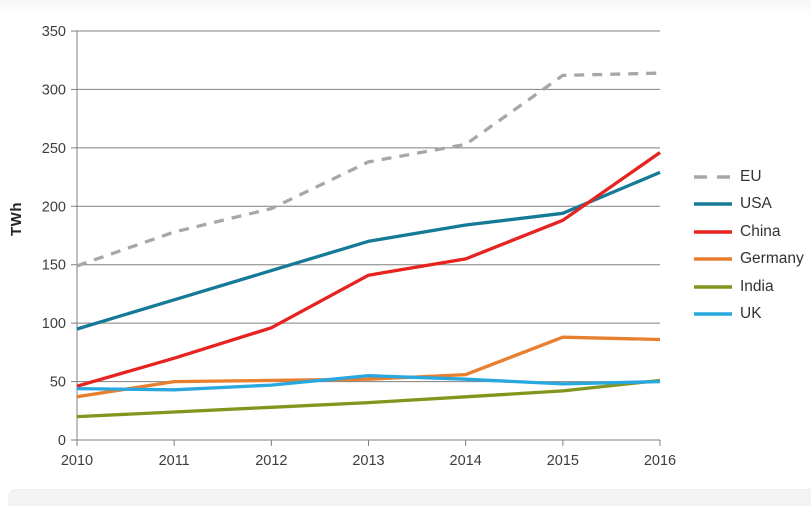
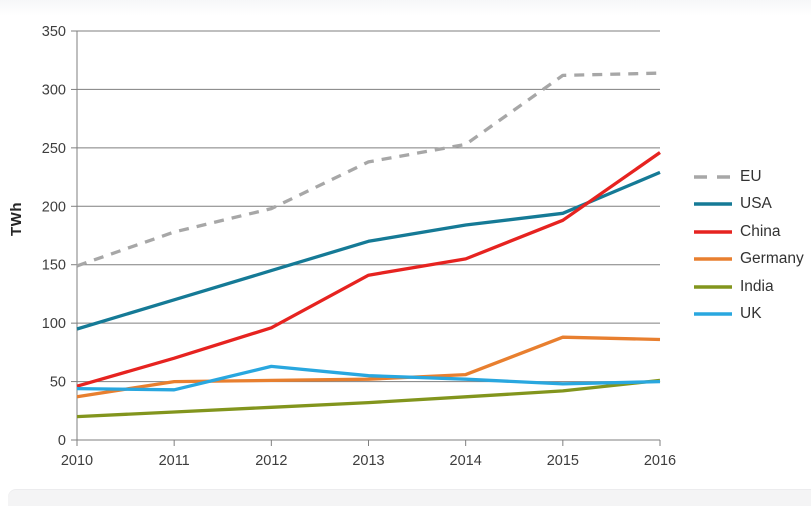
UK/2012: 47 -> 63
